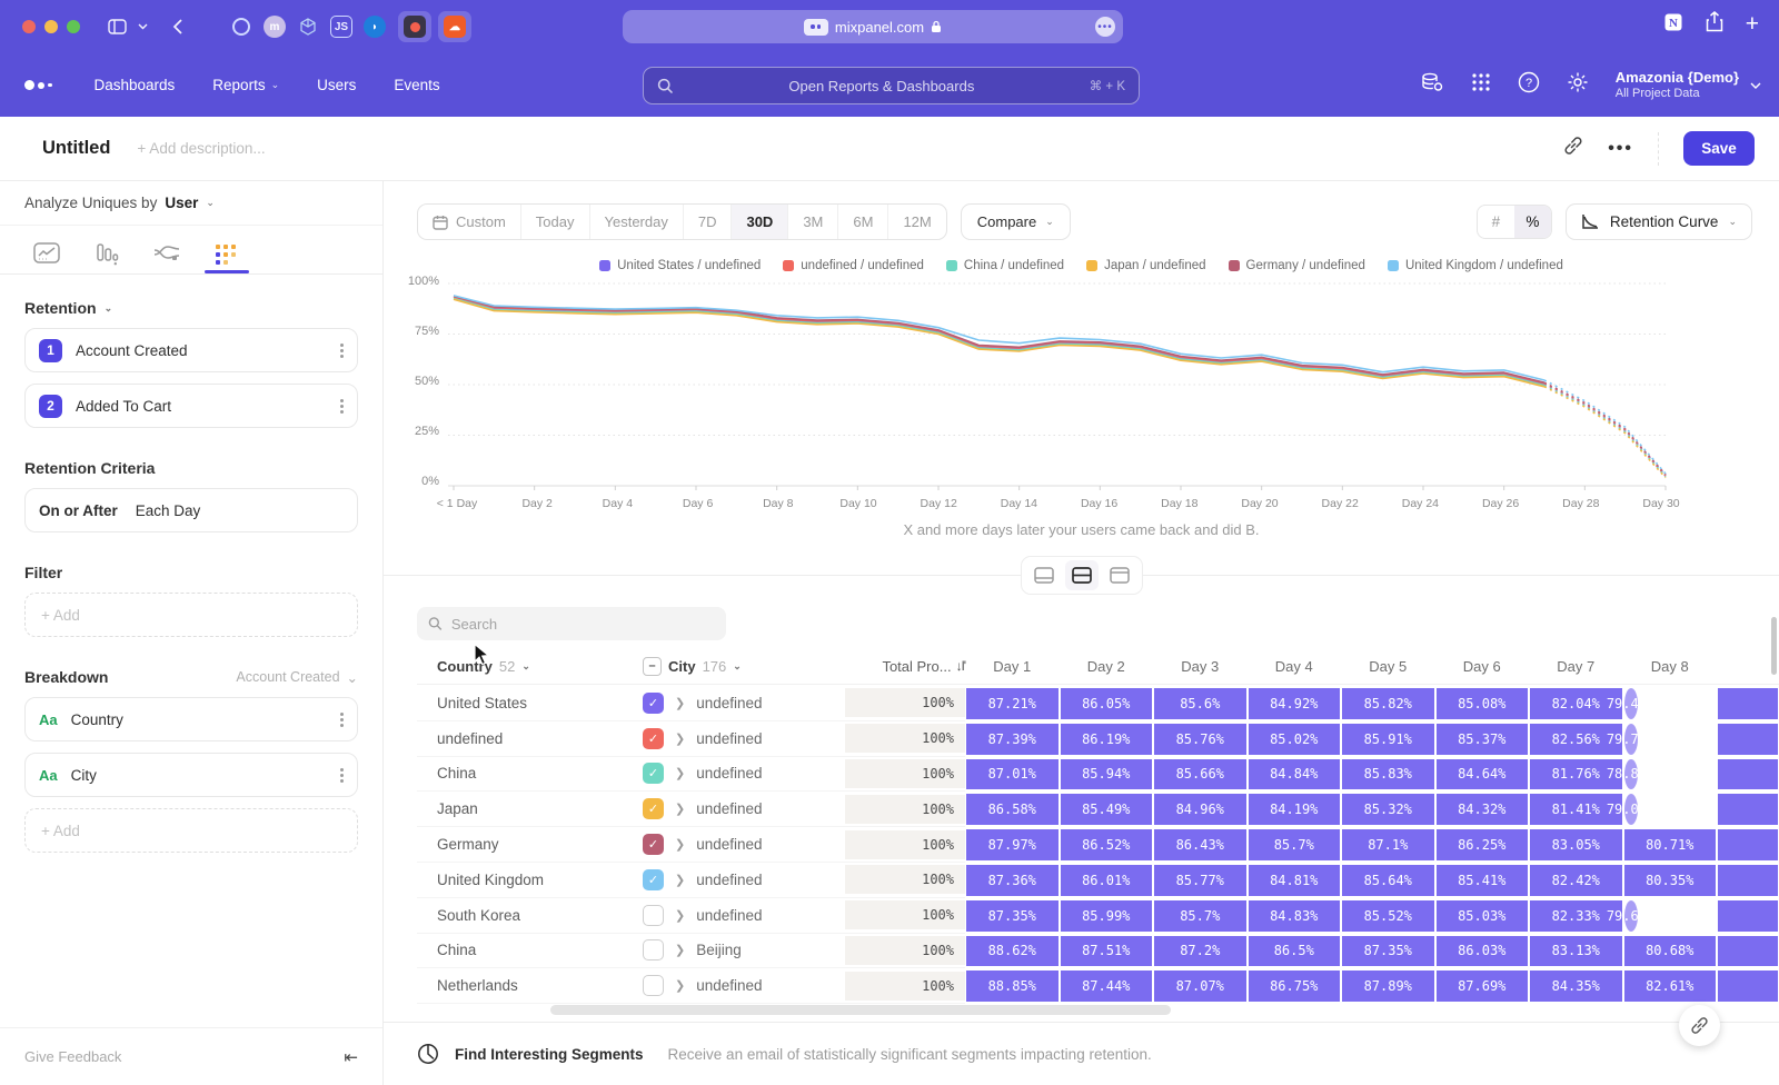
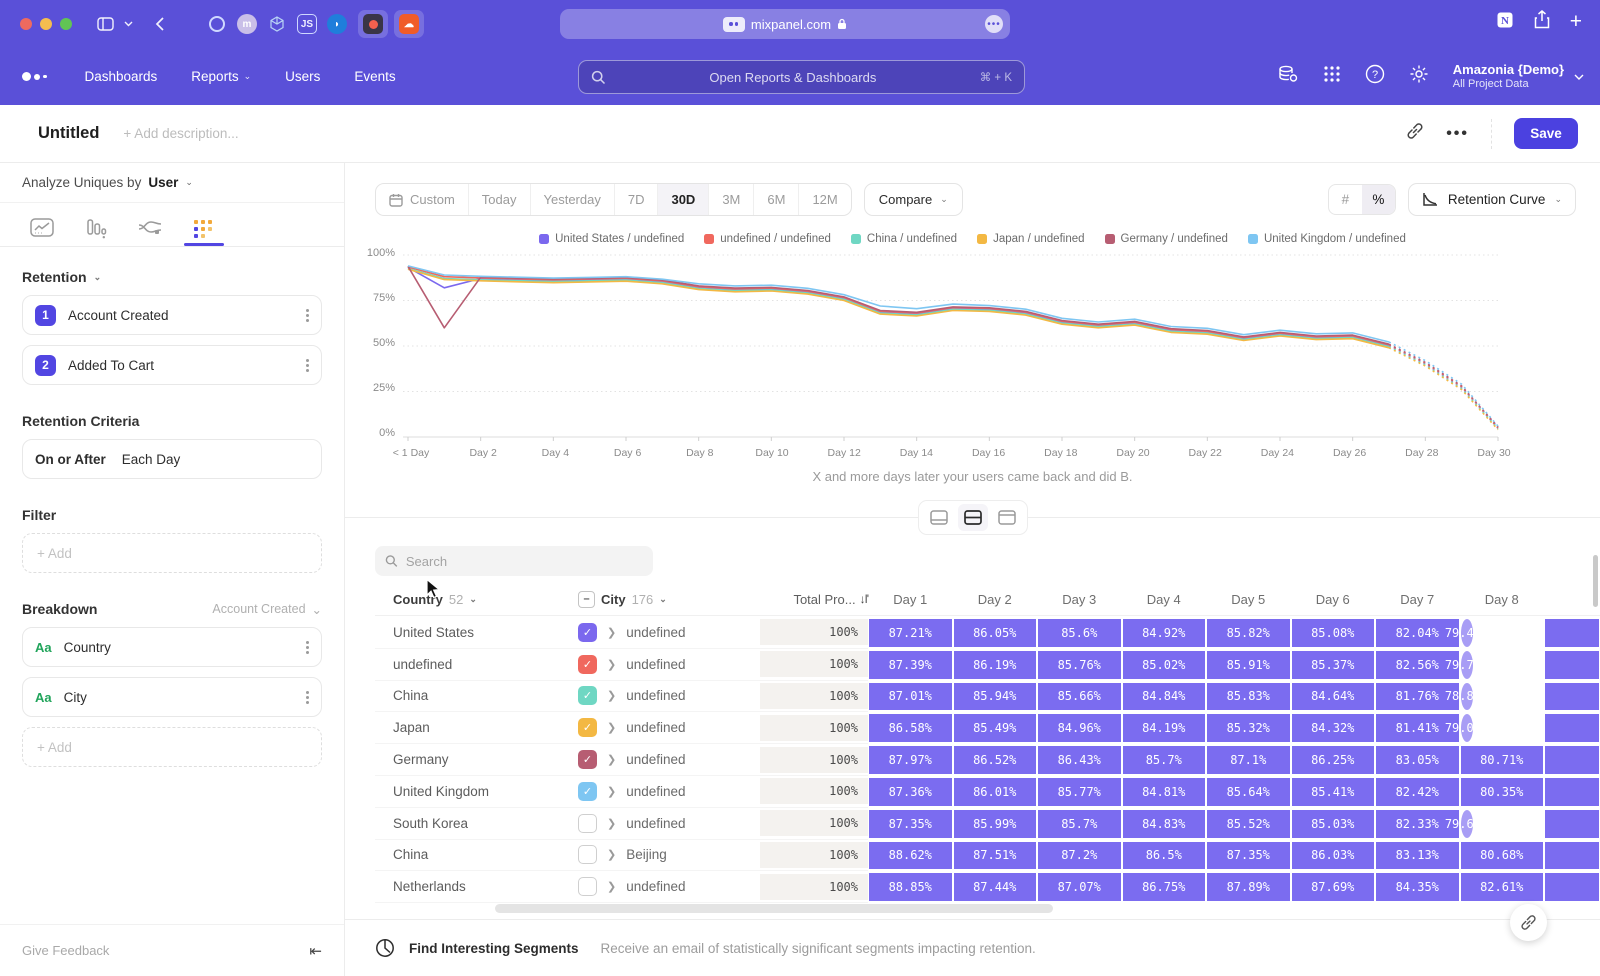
United States / undefined/1: 88% -> 82%
Germany / undefined/1: 88% -> 60%
